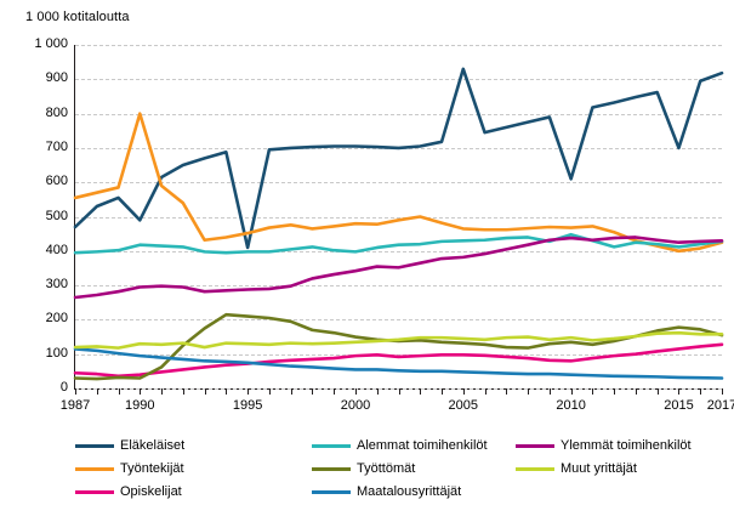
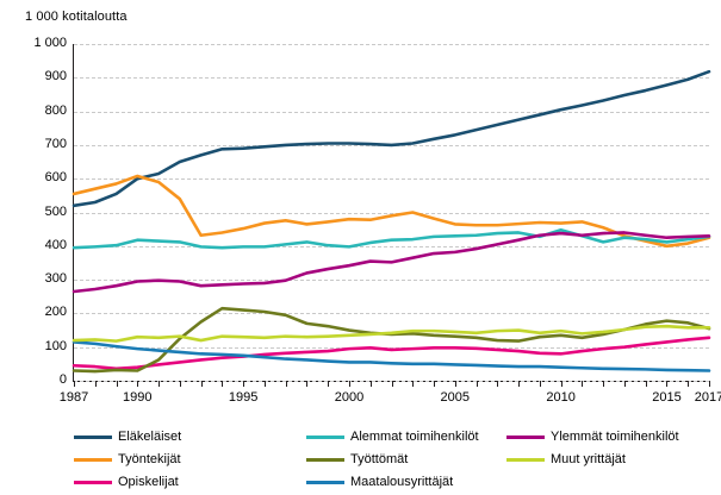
Eläkeläiset/1987: 470 -> 520
Eläkeläiset/1990: 490 -> 600
Työntekijät/1990: 800 -> 610
Eläkeläiset/1995: 410 -> 690
Eläkeläiset/2005: 930 -> 730
Eläkeläiset/2010: 610 -> 800
Eläkeläiset/2015: 700 -> 880
